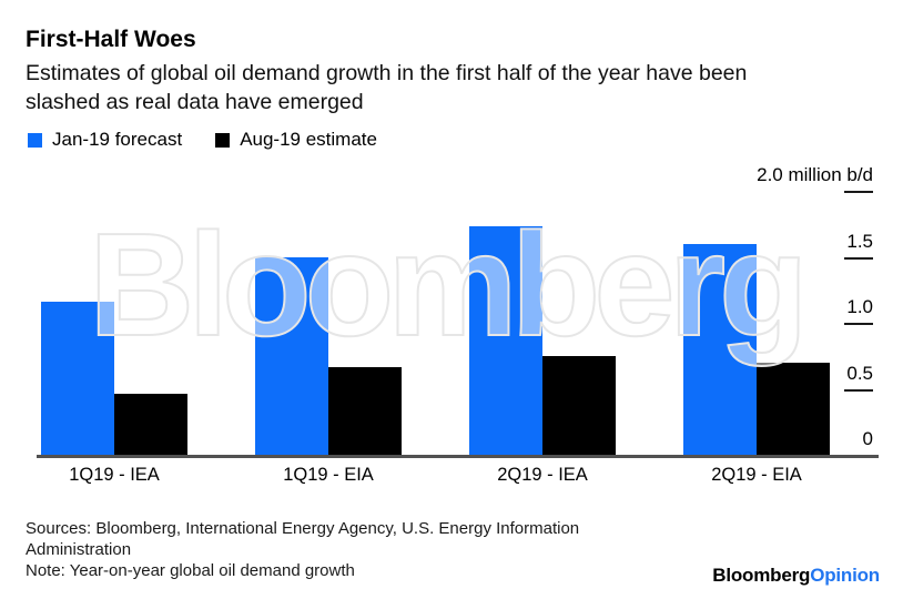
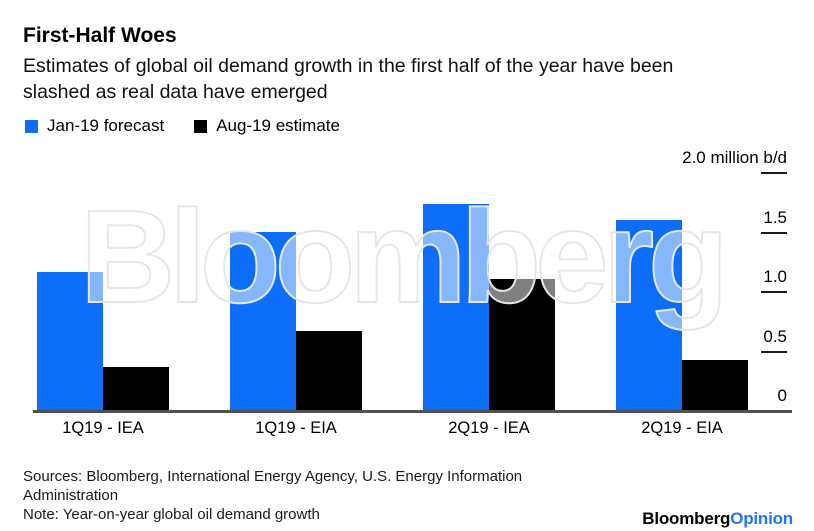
Aug-19 estimate/1Q19 - IEA: 0.46 -> 0.36
Aug-19 estimate/2Q19 - IEA: 0.75 -> 1.10
Aug-19 estimate/2Q19 - EIA: 0.70 -> 0.42
